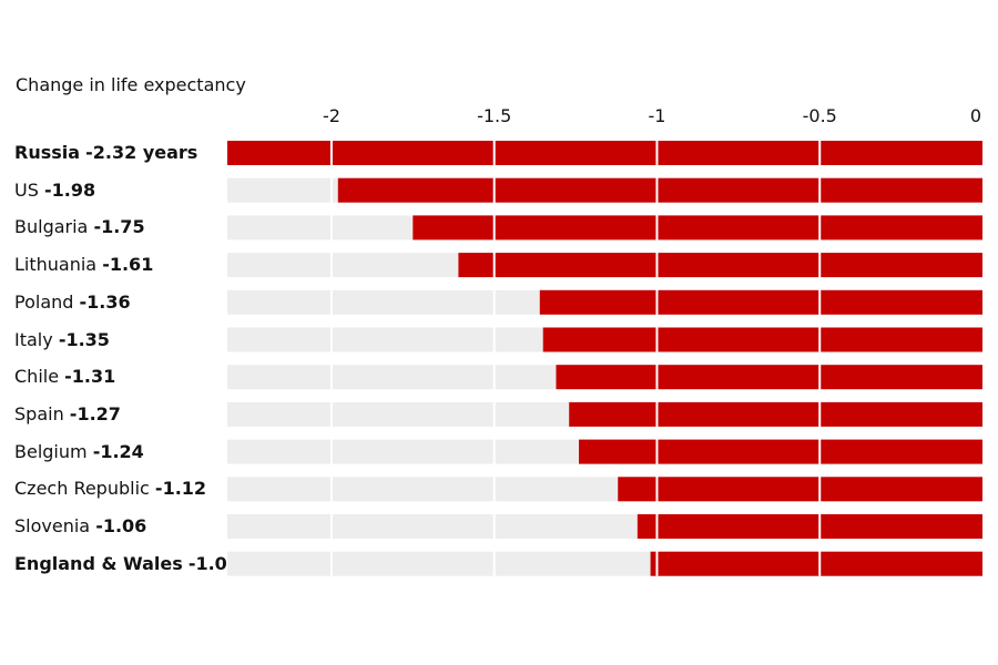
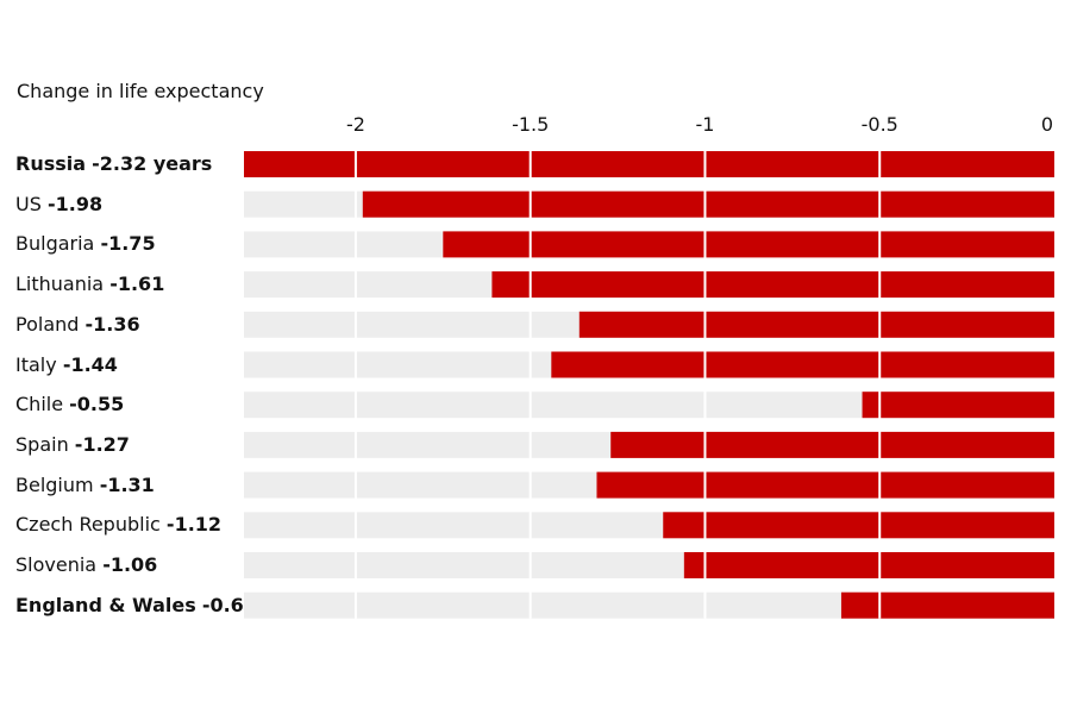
Italy: -1.35 -> -1.44
Chile: -1.31 -> -0.55
Belgium: -1.24 -> -1.31
England & Wales: -1.02 -> -0.61
